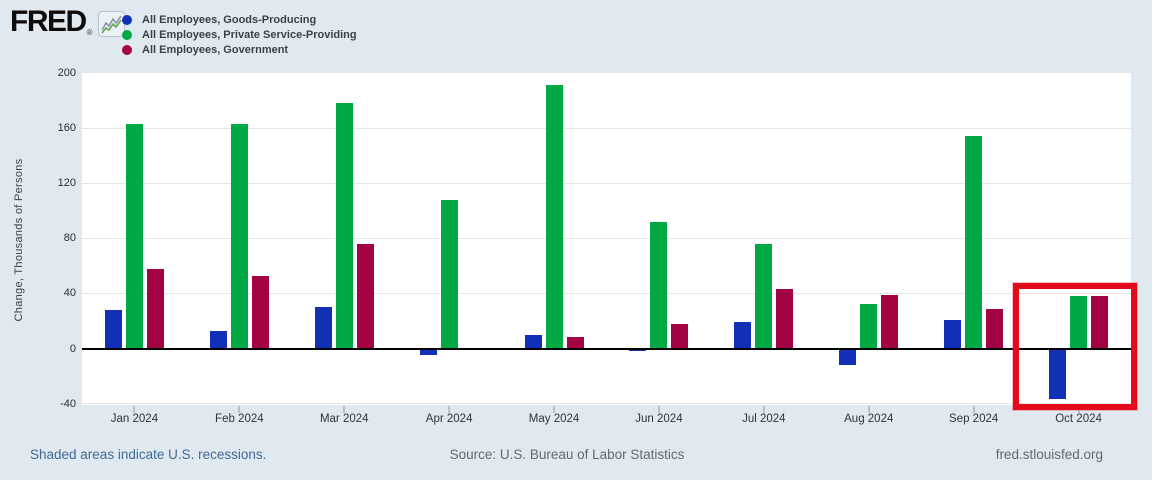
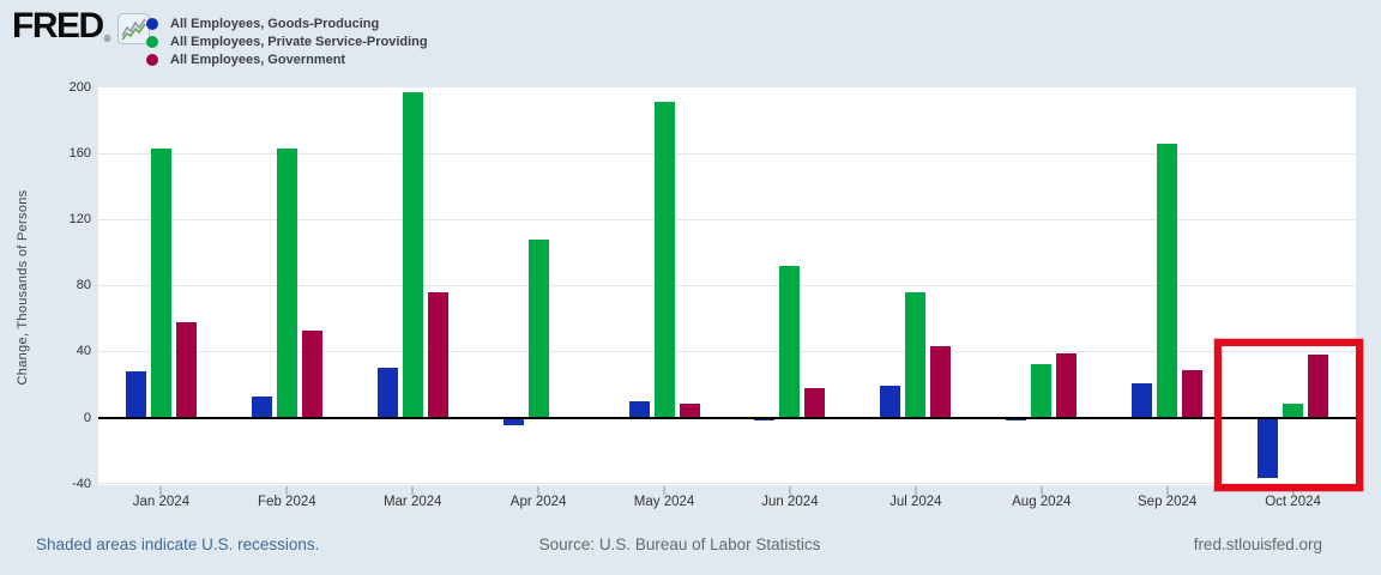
All Employees, Private Service-Providing/Mar 2024: 178 -> 197
All Employees, Goods-Producing/Aug 2024: -12 -> -2
All Employees, Private Service-Providing/Sep 2024: 154 -> 166
All Employees, Private Service-Providing/Oct 2024: 38 -> 8
